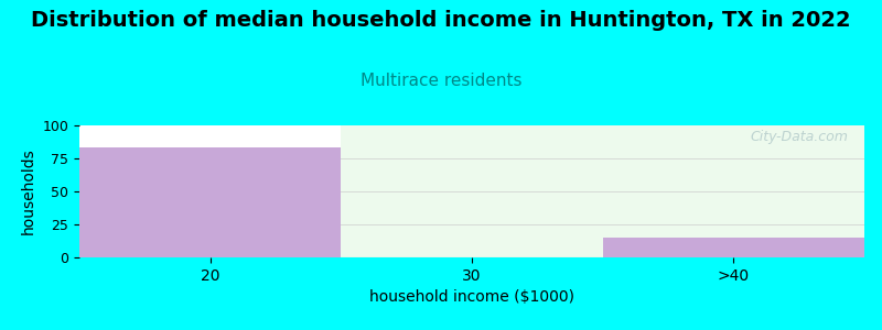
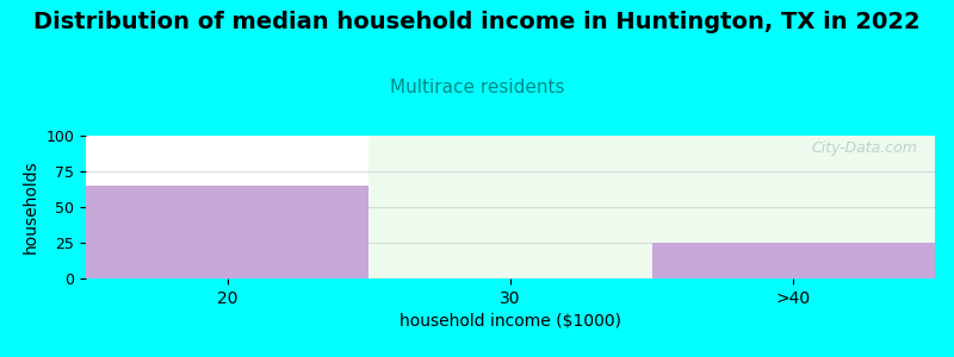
20: 83 -> 65
>40: 15 -> 25
